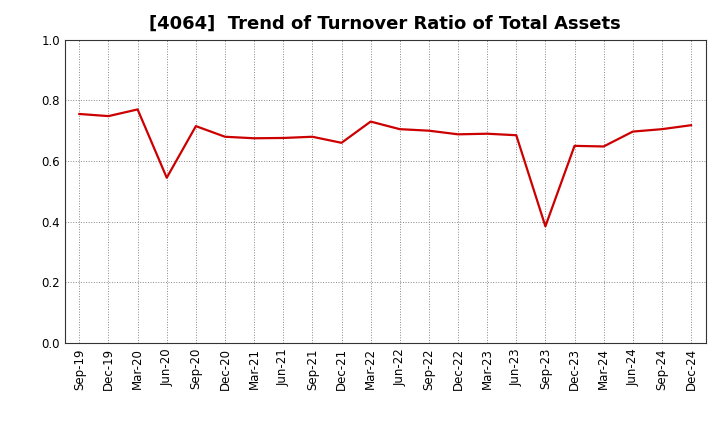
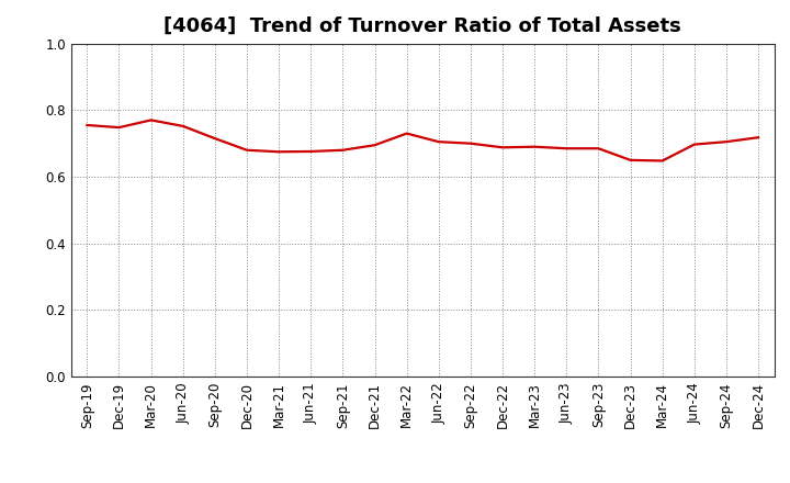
Jun-20: 0.545 -> 0.752
Dec-21: 0.660 -> 0.695
Sep-23: 0.385 -> 0.685
